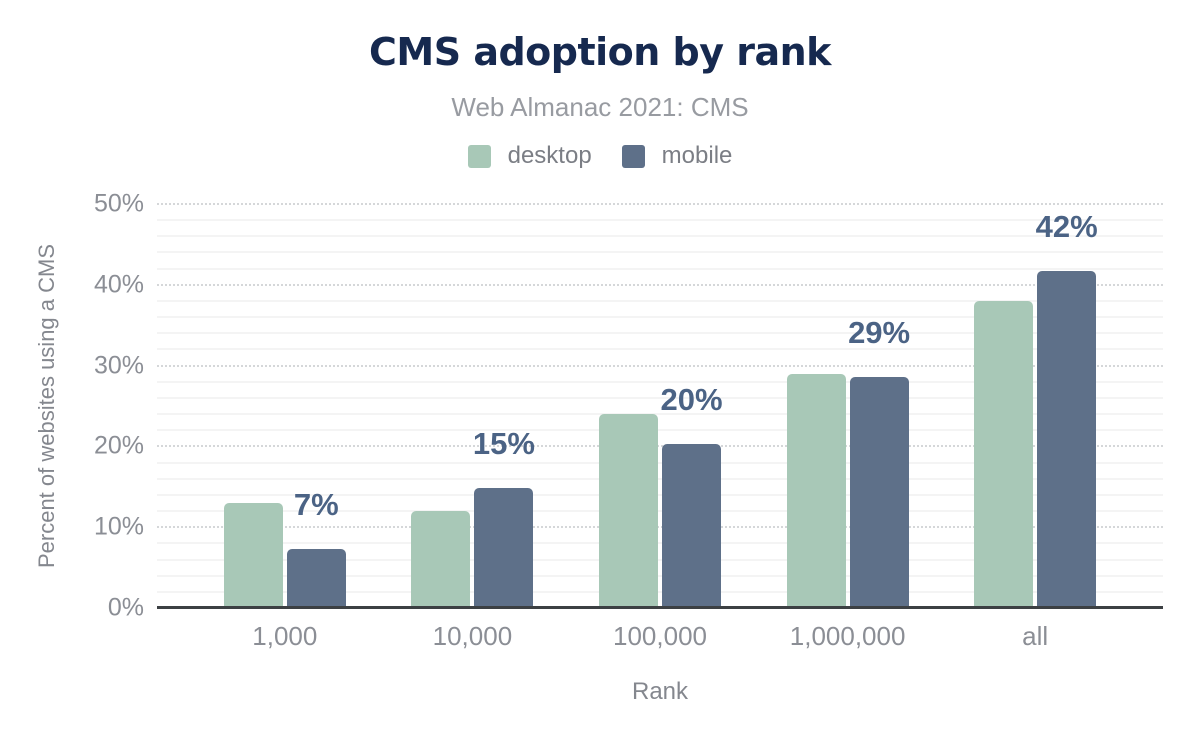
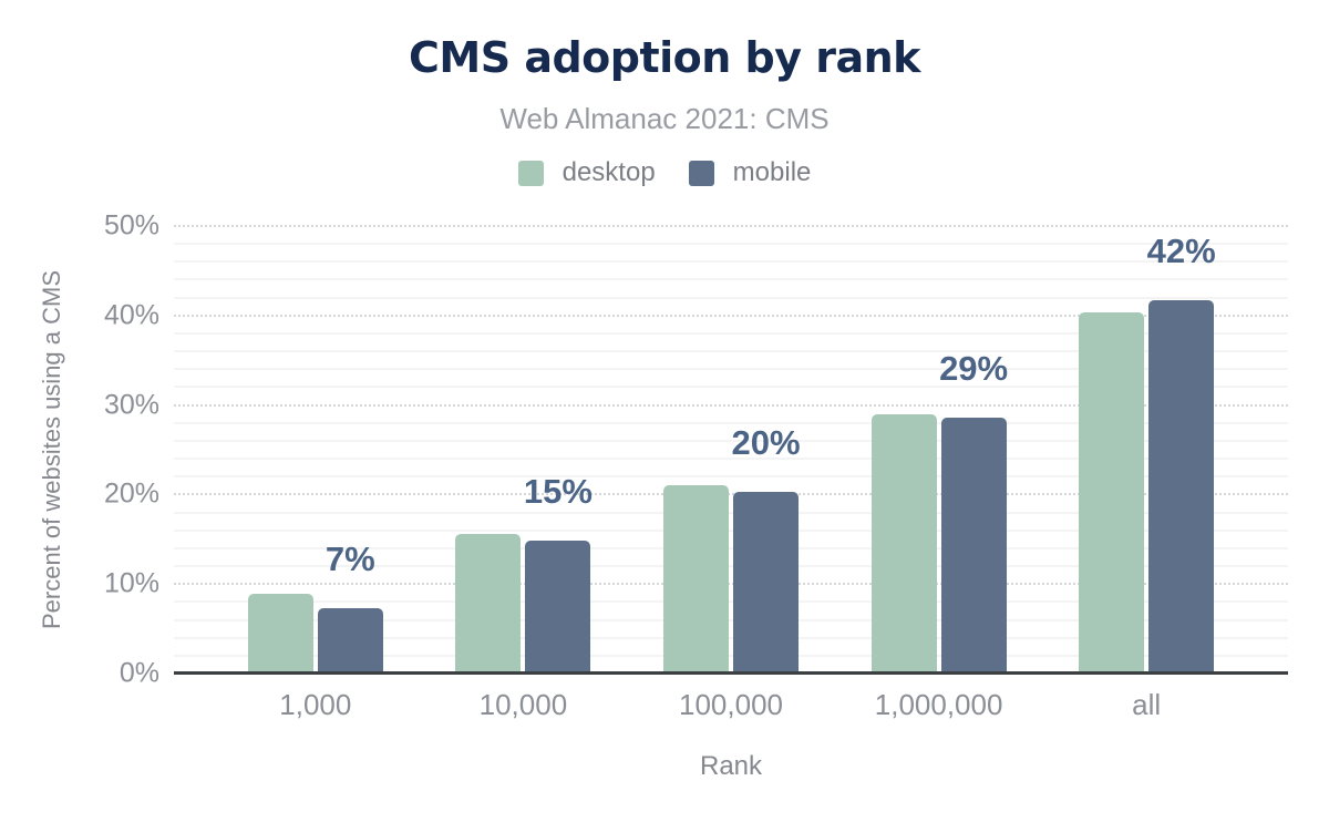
desktop/1,000: 13% -> 9%
desktop/10,000: 12% -> 16%
desktop/100,000: 24% -> 21%
desktop/all: 38% -> 40%
